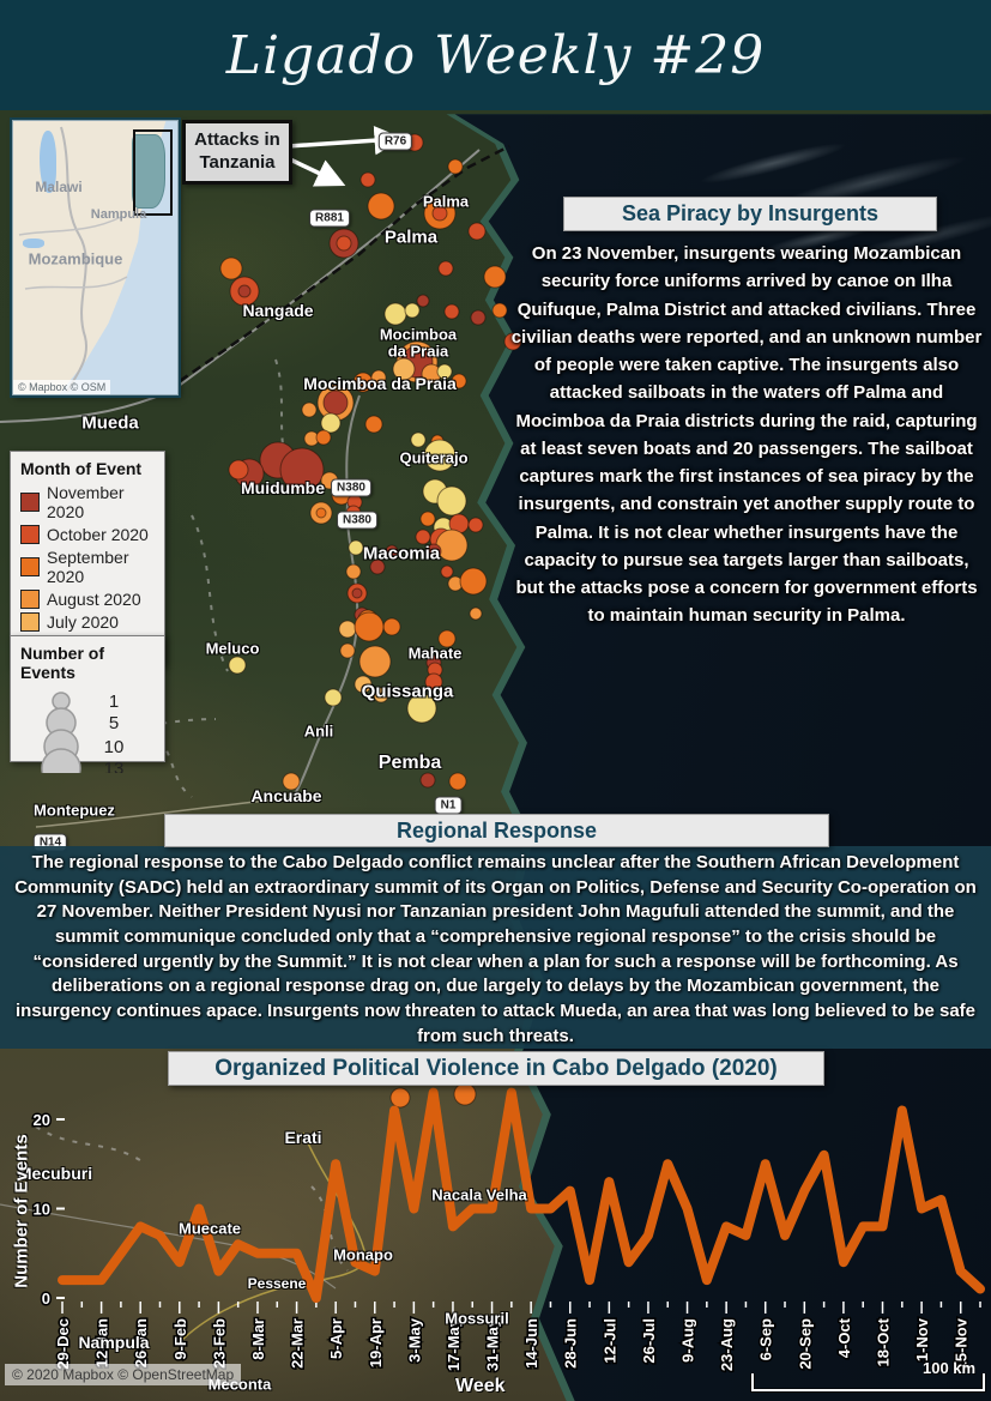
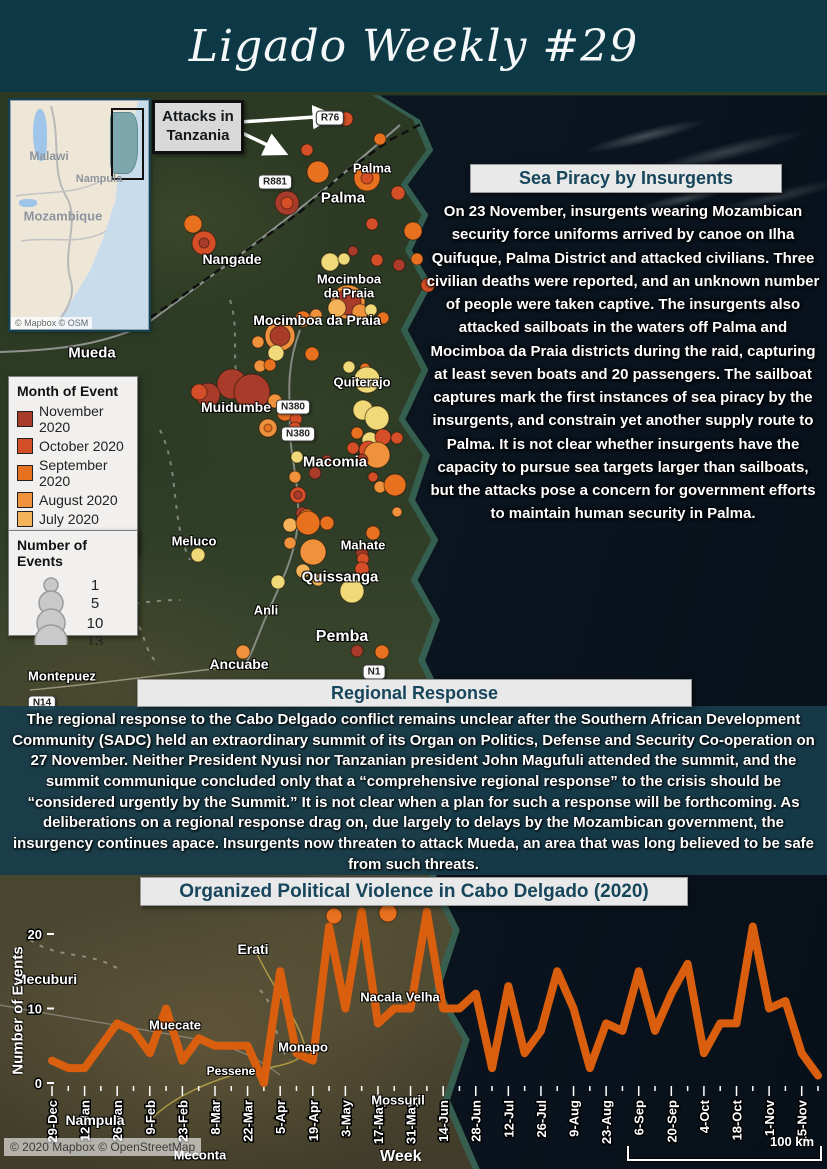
29-Dec: 2 -> 3
15-Nov: 3 -> 4
